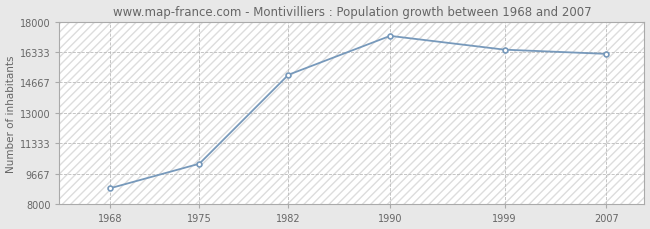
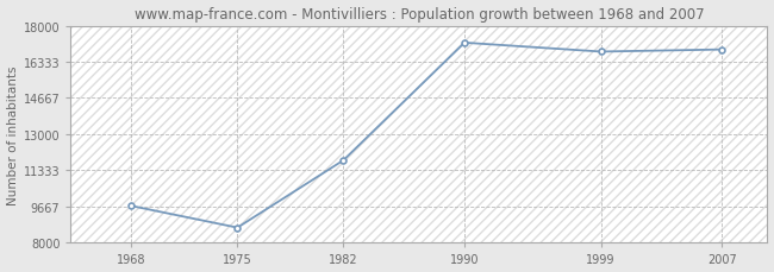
1968: 8900 -> 9700
1975: 10200 -> 8700
1982: 15100 -> 11800
1999: 16500 -> 16800
2007: 16200 -> 16900
